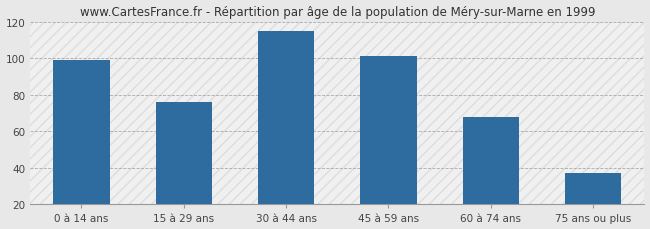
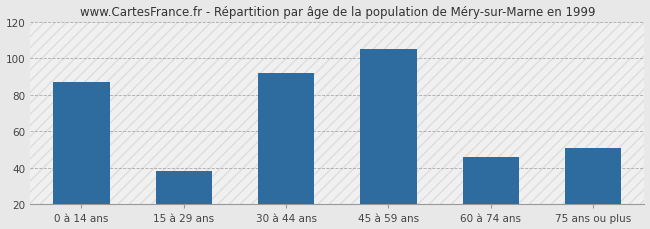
0 à 14 ans: 99 -> 87
15 à 29 ans: 76 -> 38
30 à 44 ans: 115 -> 92
45 à 59 ans: 101 -> 105
60 à 74 ans: 68 -> 46
75 ans ou plus: 37 -> 51
